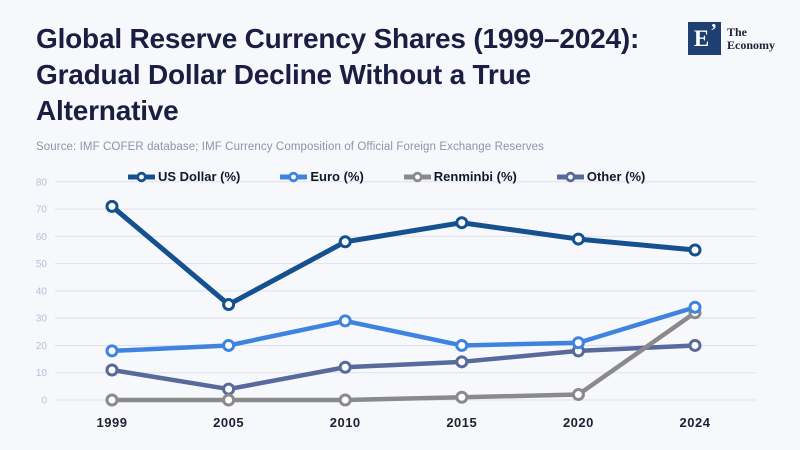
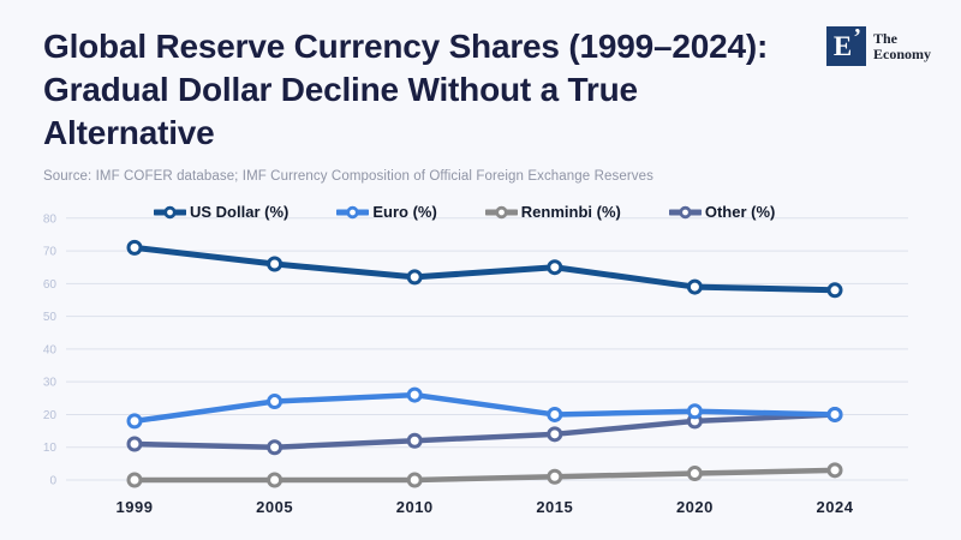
US Dollar (%)/2005: 35 -> 66
Euro (%)/2005: 20 -> 24
Other (%)/2005: 4 -> 10
US Dollar (%)/2010: 58 -> 62
Euro (%)/2010: 29 -> 26
US Dollar (%)/2024: 55 -> 58
Euro (%)/2024: 34 -> 20
Renminbi (%)/2024: 32 -> 3
